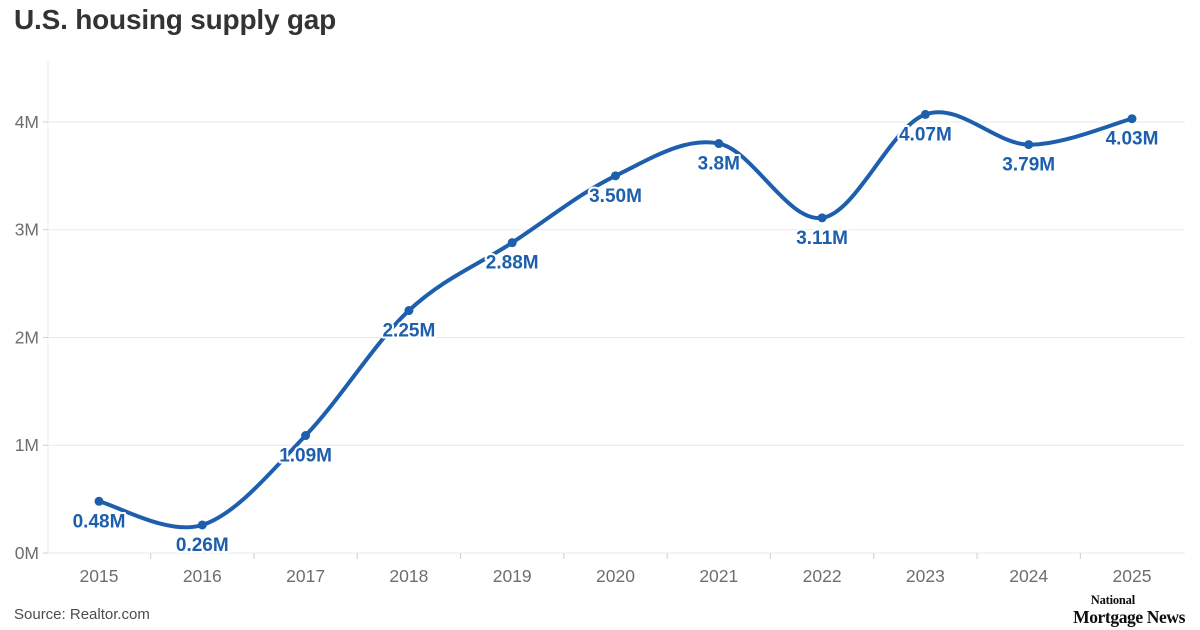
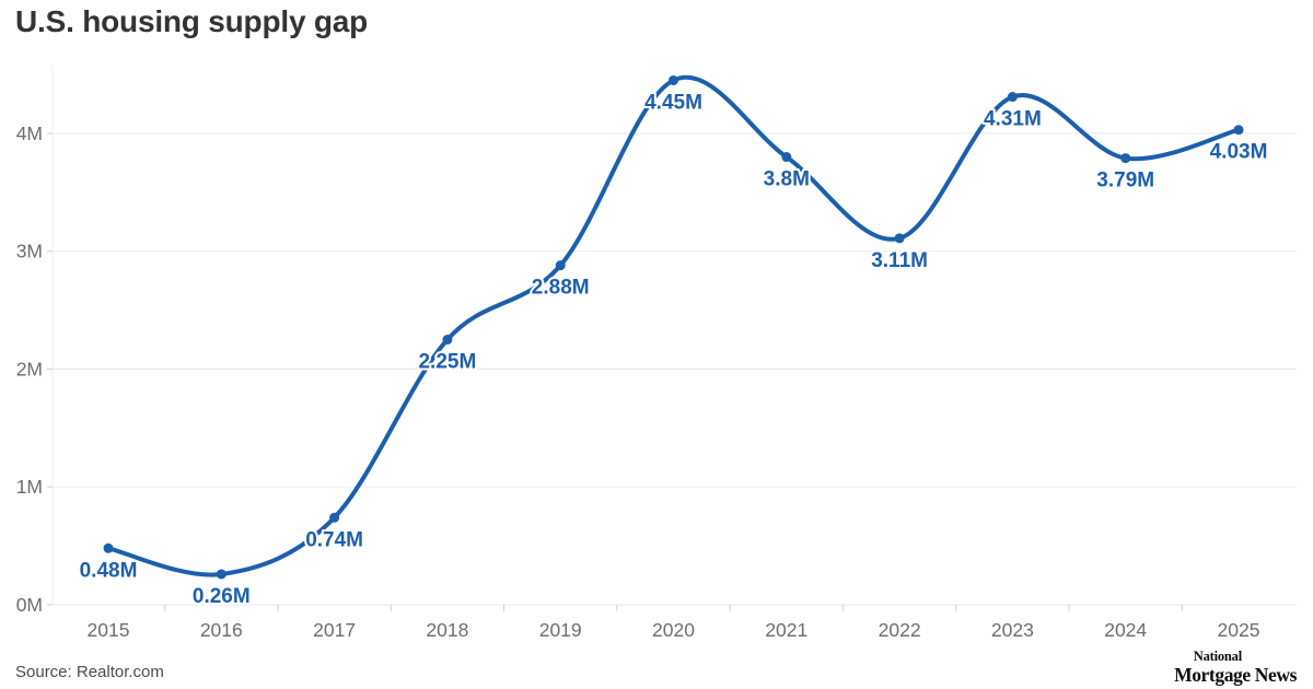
2017: 1.09M -> 0.74M
2020: 3.50M -> 4.45M
2023: 4.07M -> 4.31M
